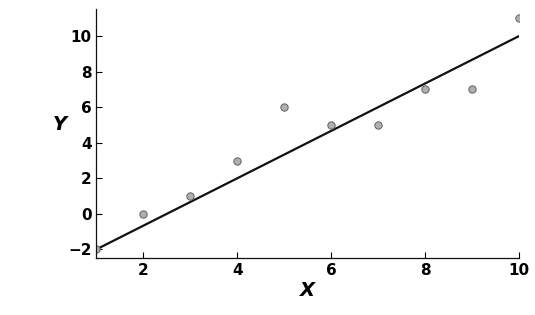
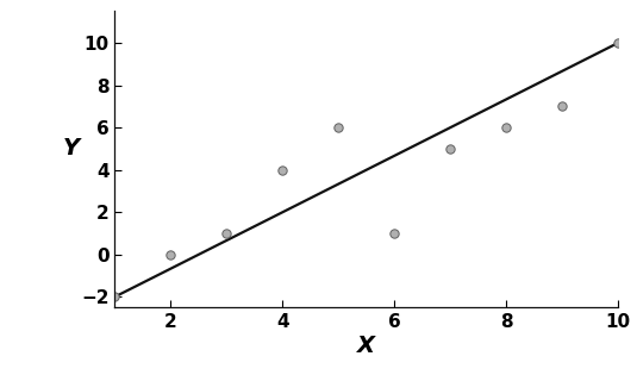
4: 3 -> 4
6: 5 -> 1
8: 7 -> 6
10: 11 -> 10
